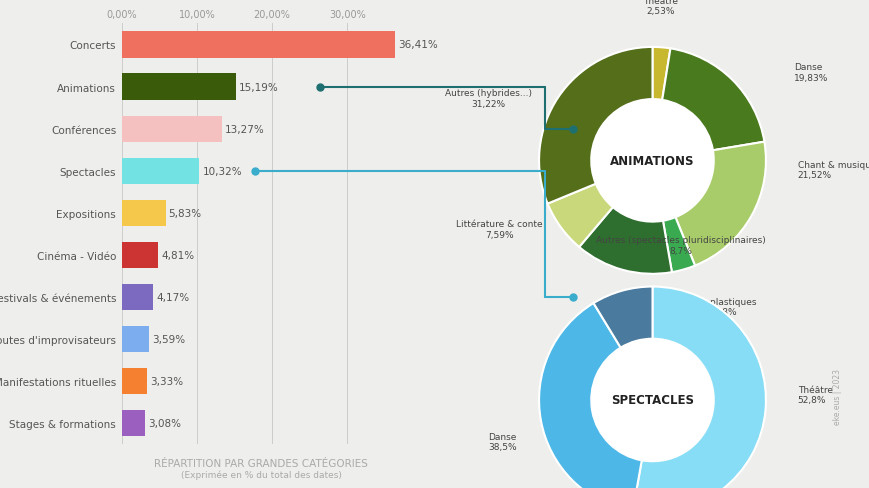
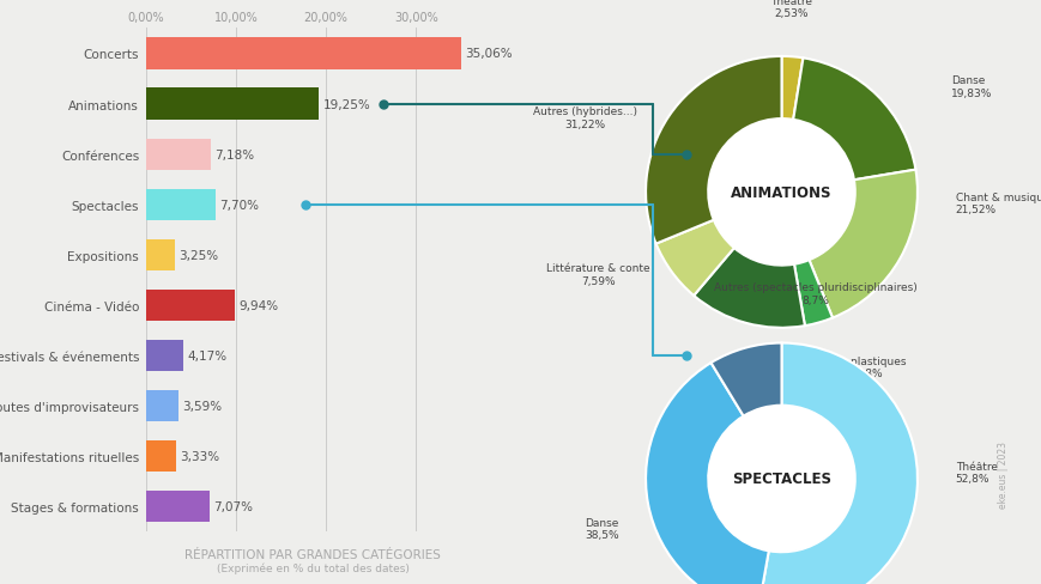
Concerts: 36,41% -> 35,06%
Animations: 15,19% -> 19,25%
Conférences: 13,27% -> 7,18%
Spectacles: 10,32% -> 7,70%
Expositions: 5,83% -> 3,25%
Cinéma - Vidéo: 4,81% -> 9,94%
Stages & formations: 3,08% -> 7,07%
